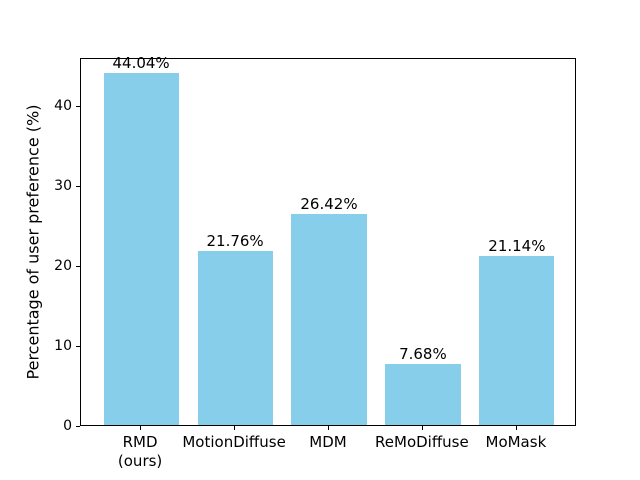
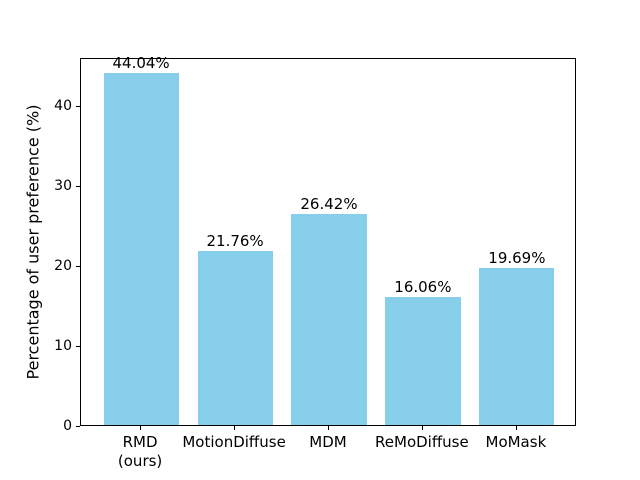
ReMoDiffuse: 7.68% -> 16.06%
MoMask: 21.14% -> 19.69%
